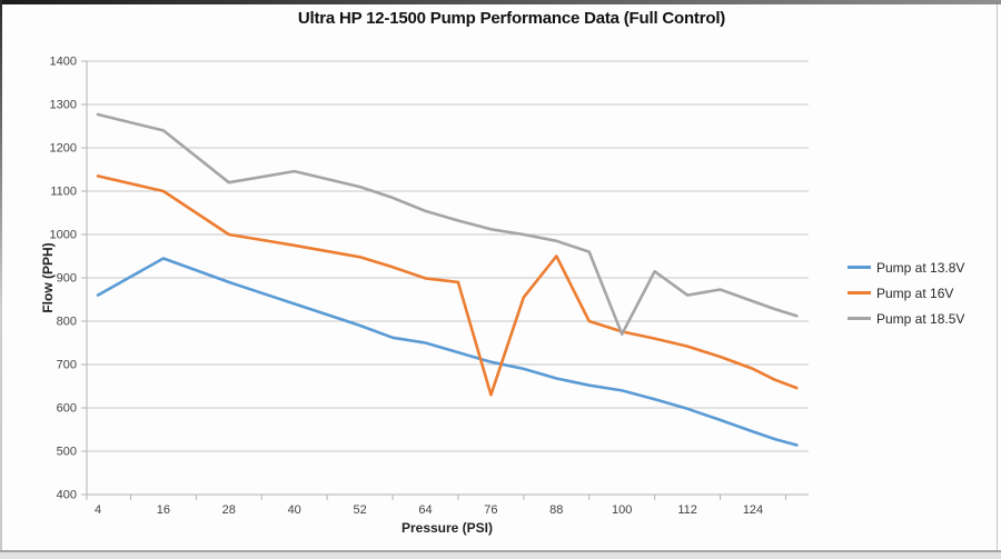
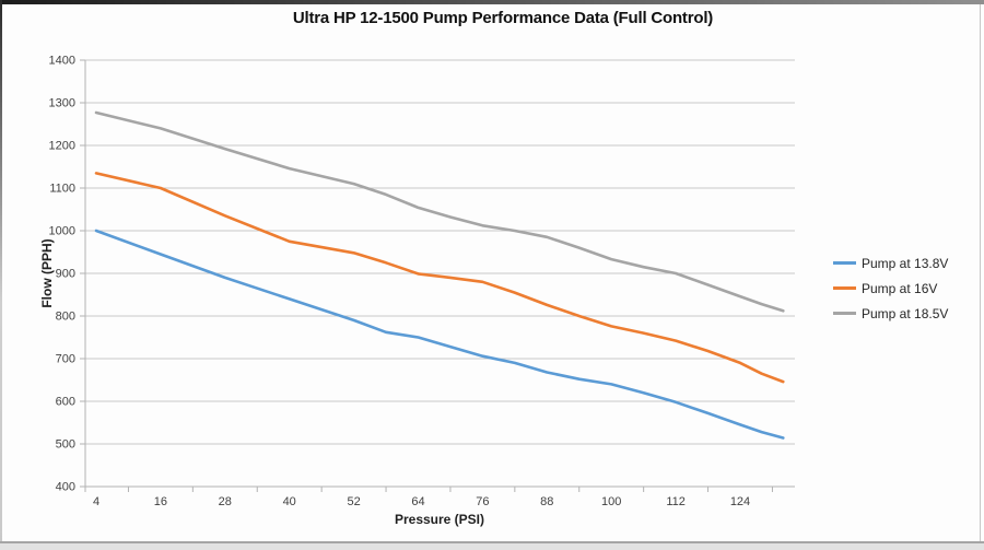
Pump at 13.8V/4: 860 -> 1000
Pump at 16V/28: 1000 -> 1040
Pump at 18.5V/28: 1120 -> 1190
Pump at 16V/76: 630 -> 880
Pump at 16V/88: 950 -> 830
Pump at 18.5V/100: 770 -> 930
Pump at 18.5V/112: 860 -> 900
